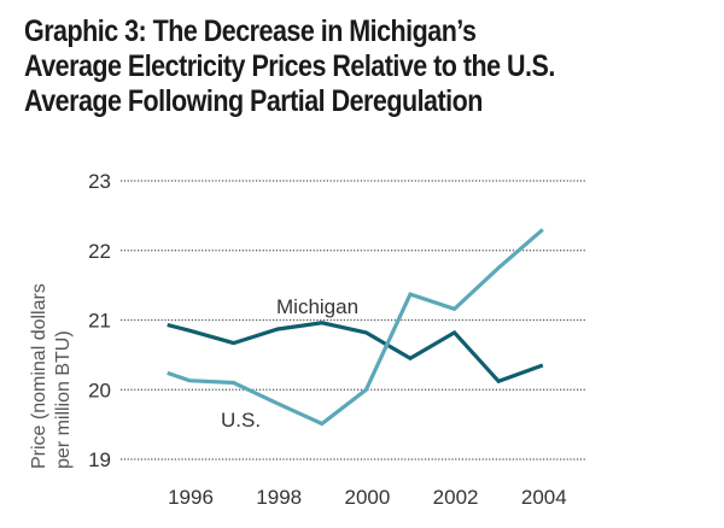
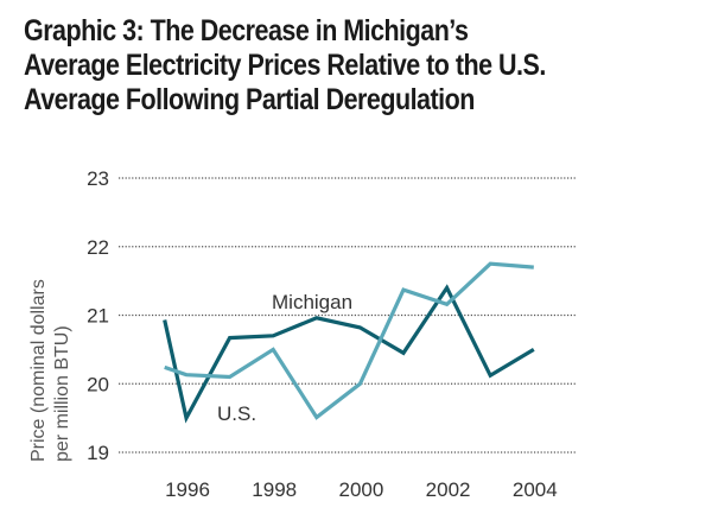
Michigan/1996: 20.9 -> 19.5
Michigan/1998: 20.9 -> 20.7
U.S./1998: 19.8 -> 20.5
Michigan/2002: 20.8 -> 21.4
Michigan/2004: 20.4 -> 20.5
U.S./2004: 22.3 -> 21.7
